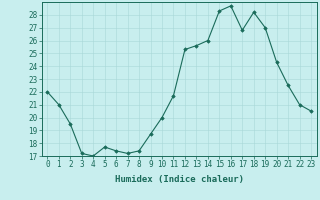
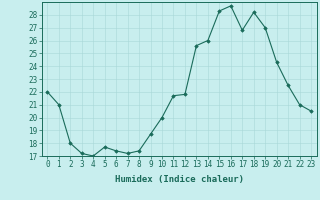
2: 19.5 -> 18.0
12: 25.3 -> 21.8
